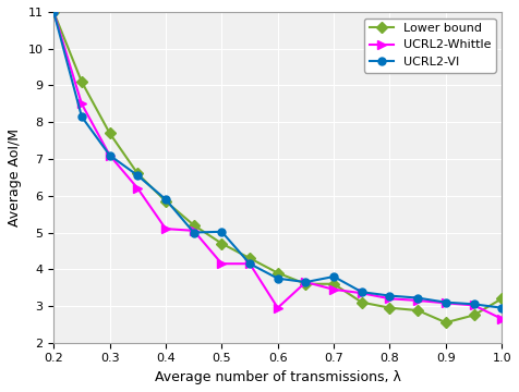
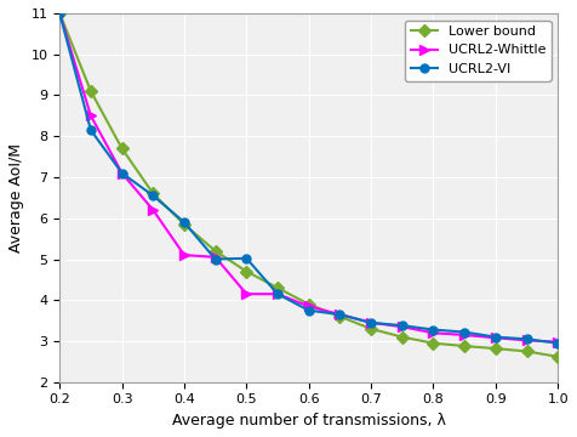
UCRL2-Whittle/0.6: 2.95 -> 3.85
Lower bound/0.7: 3.60 -> 3.30
UCRL2-VI/0.7: 3.80 -> 3.45
Lower bound/0.9: 2.55 -> 2.82
Lower bound/1.0: 3.20 -> 2.62
UCRL2-Whittle/1.0: 2.65 -> 2.98
